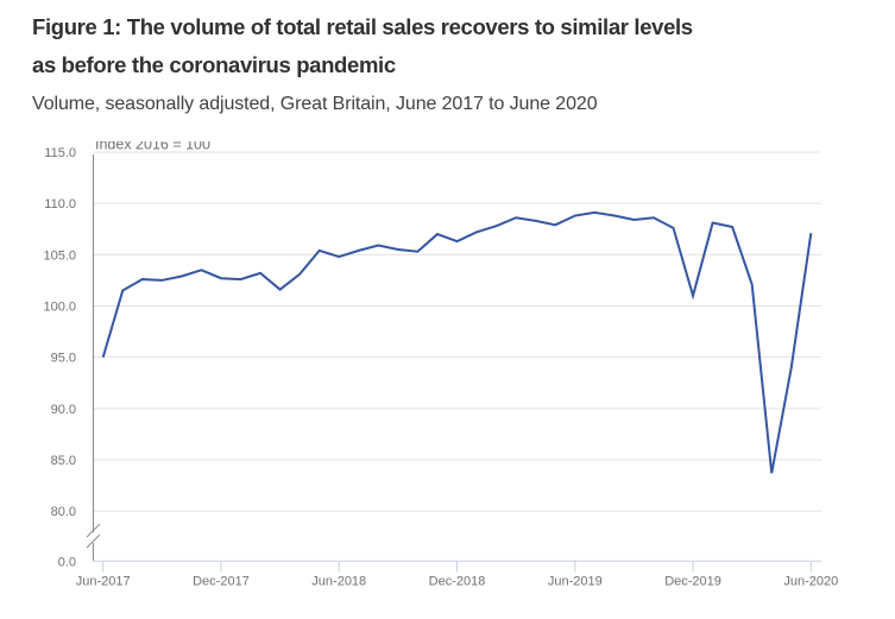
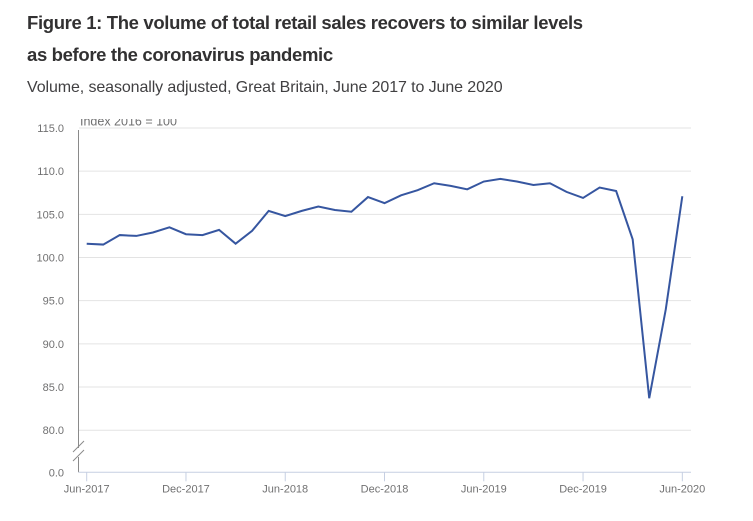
Jun-2017: 95 -> 102
Dec-2019: 101 -> 107
